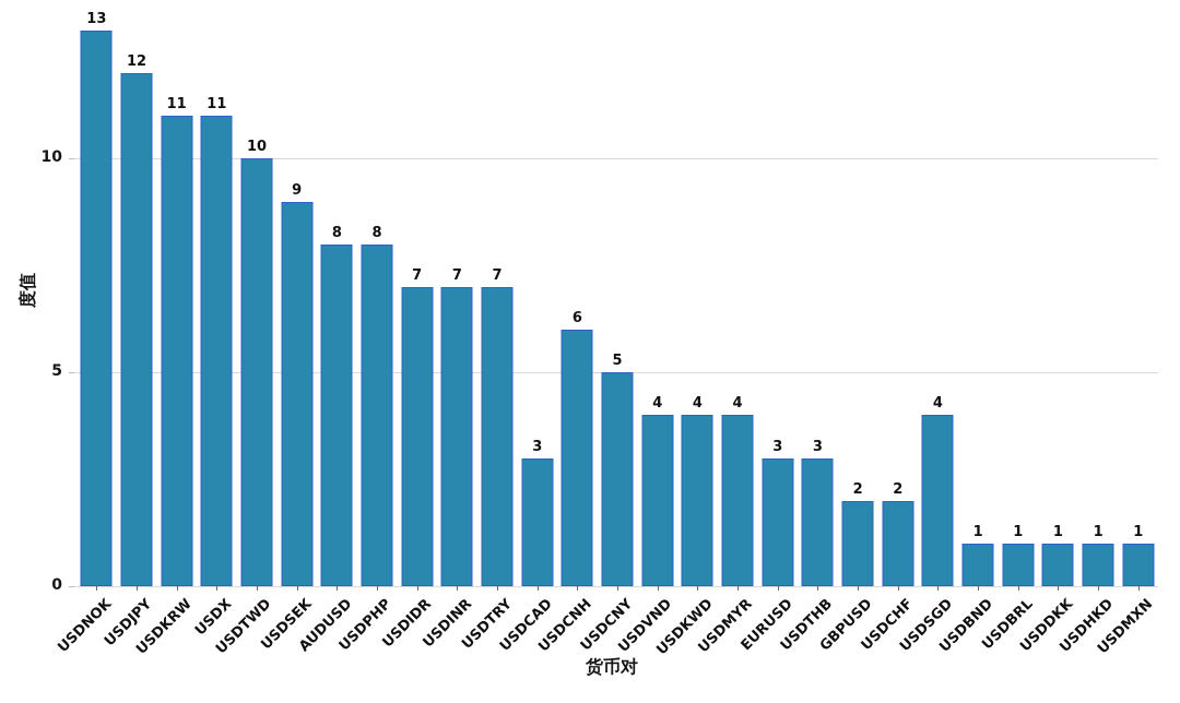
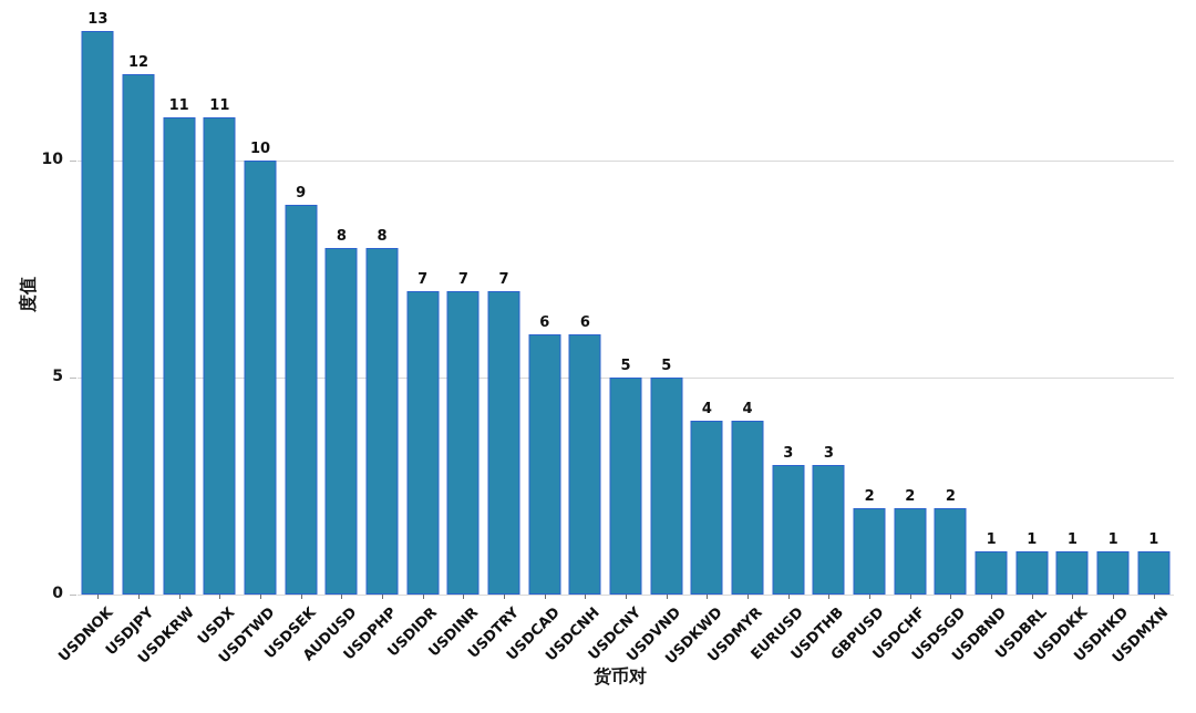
USDCAD: 3 -> 6
USDVND: 4 -> 5
USDSGD: 4 -> 2
